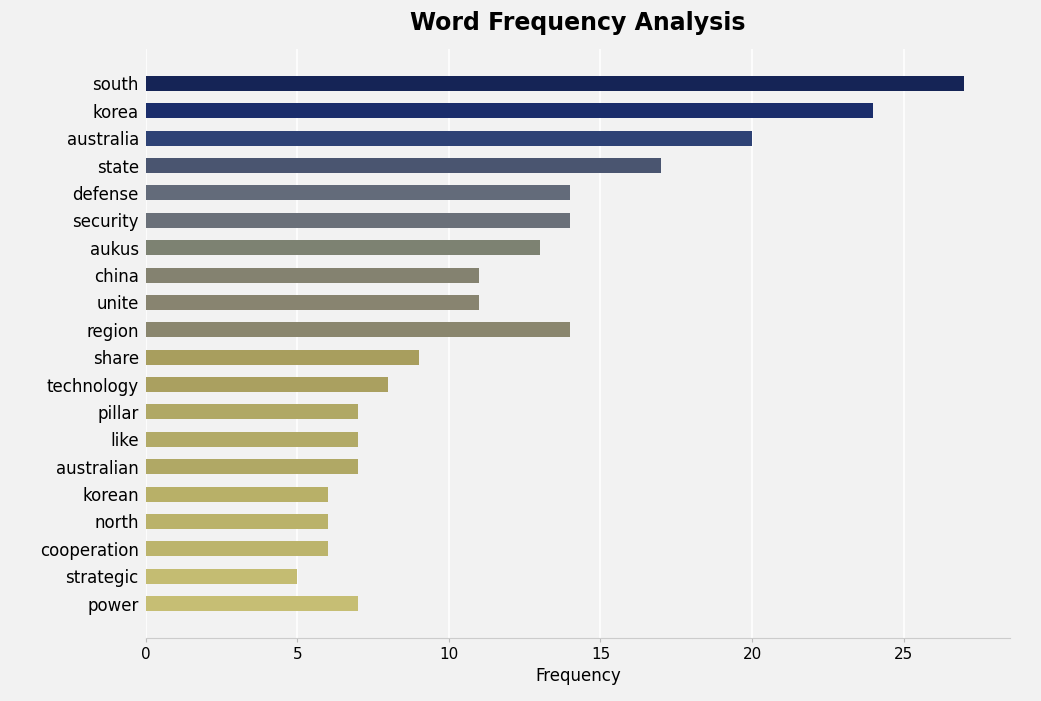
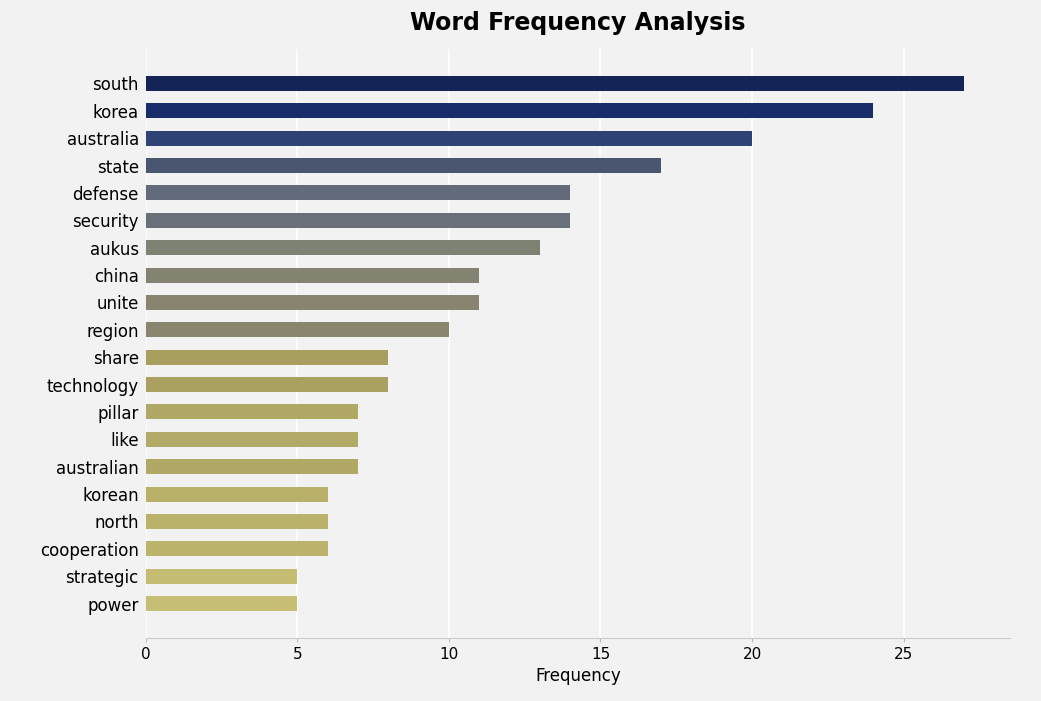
region: 14 -> 10
share: 9 -> 8
power: 7 -> 5
